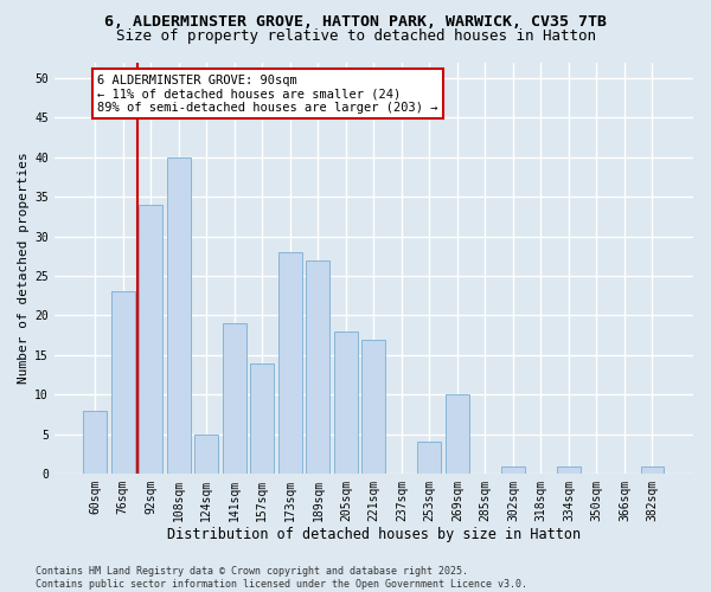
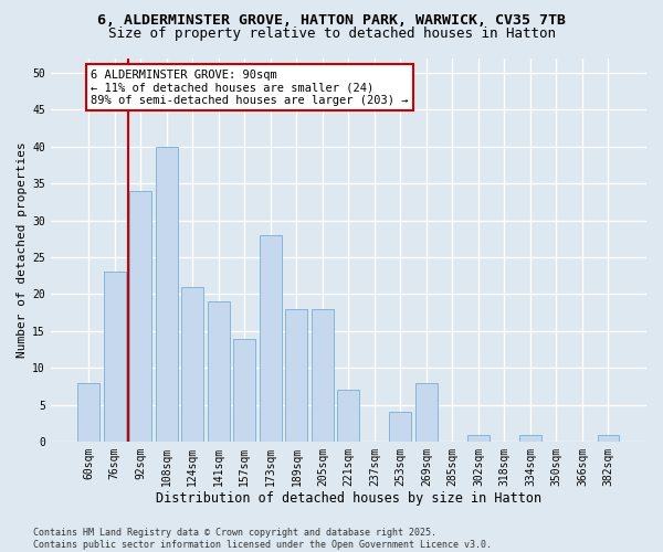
124sqm: 5 -> 21
189sqm: 27 -> 18
221sqm: 17 -> 7
269sqm: 10 -> 8
